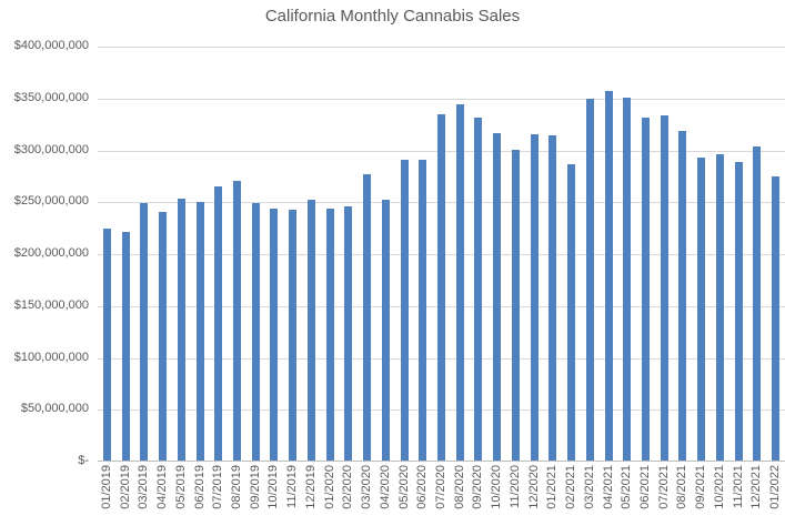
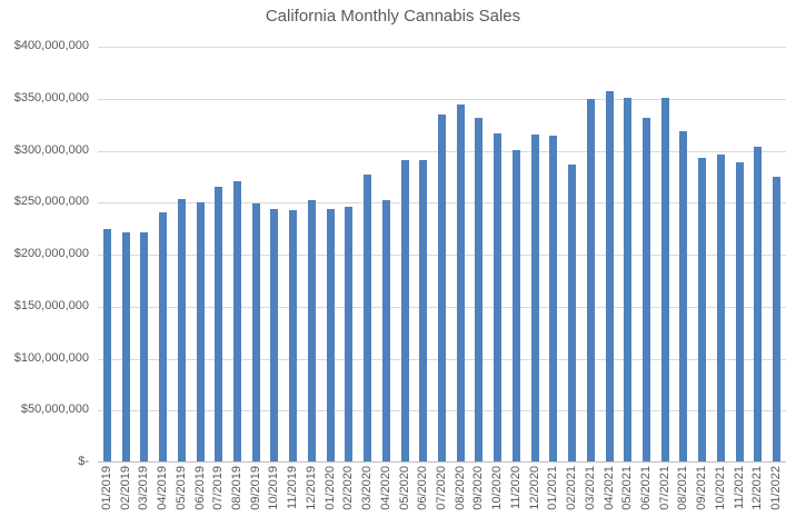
03/2019: $250000000 -> $220000000
07/2021: $330000000 -> $350000000
